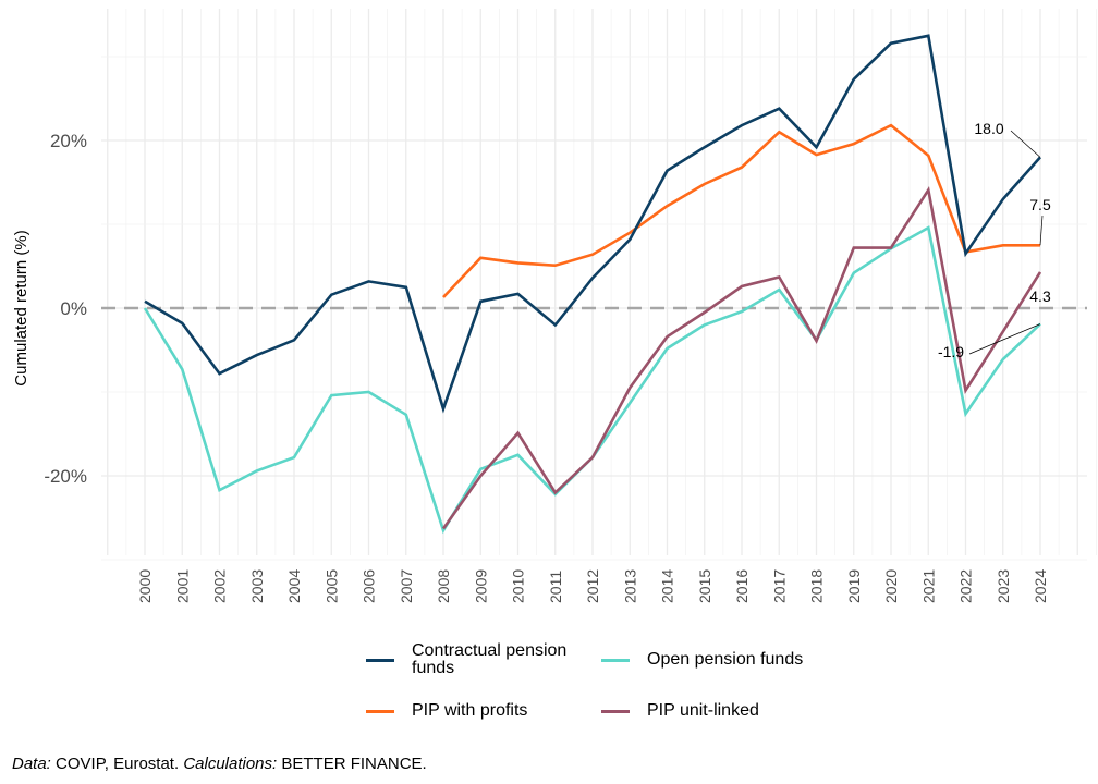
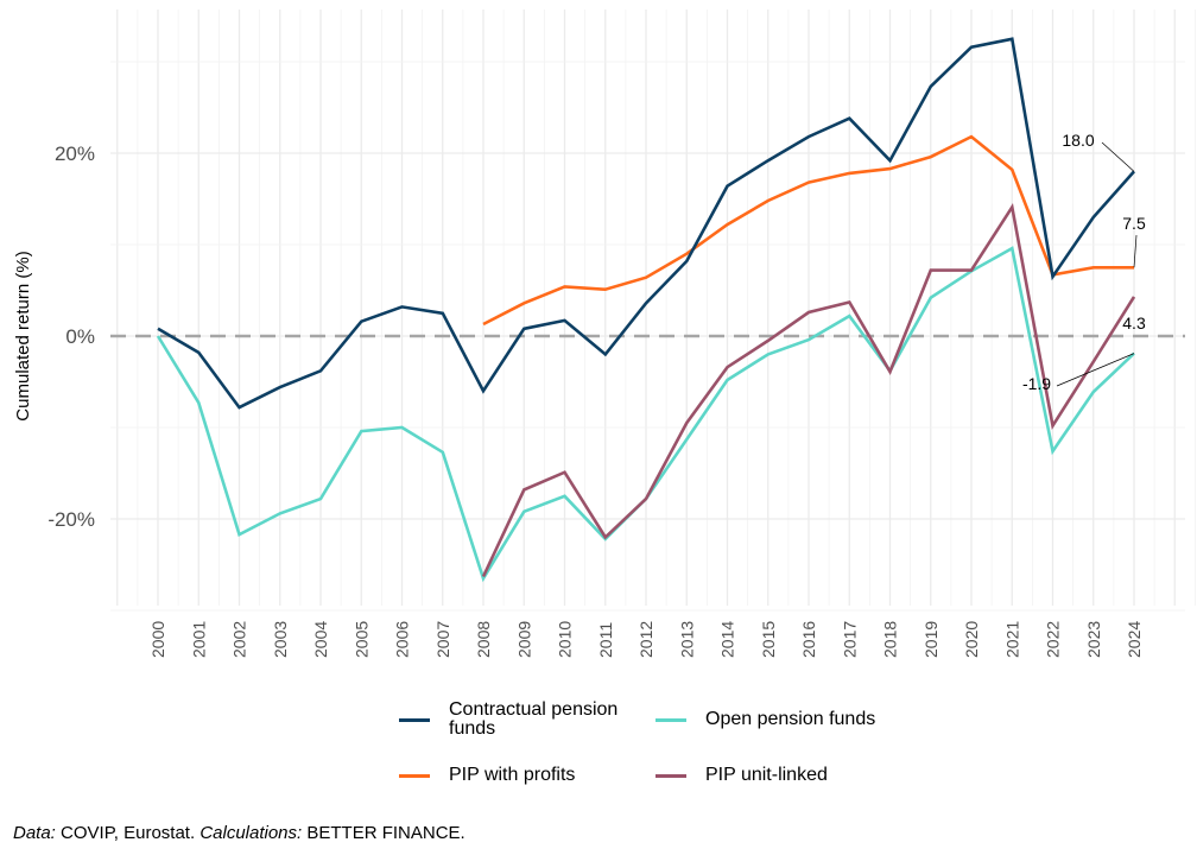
Contractual pension funds/2008: -12% -> -6%
PIP with profits/2009: 6% -> 4%
PIP unit-linked/2009: -20% -> -17%
PIP with profits/2017: 21% -> 18%
